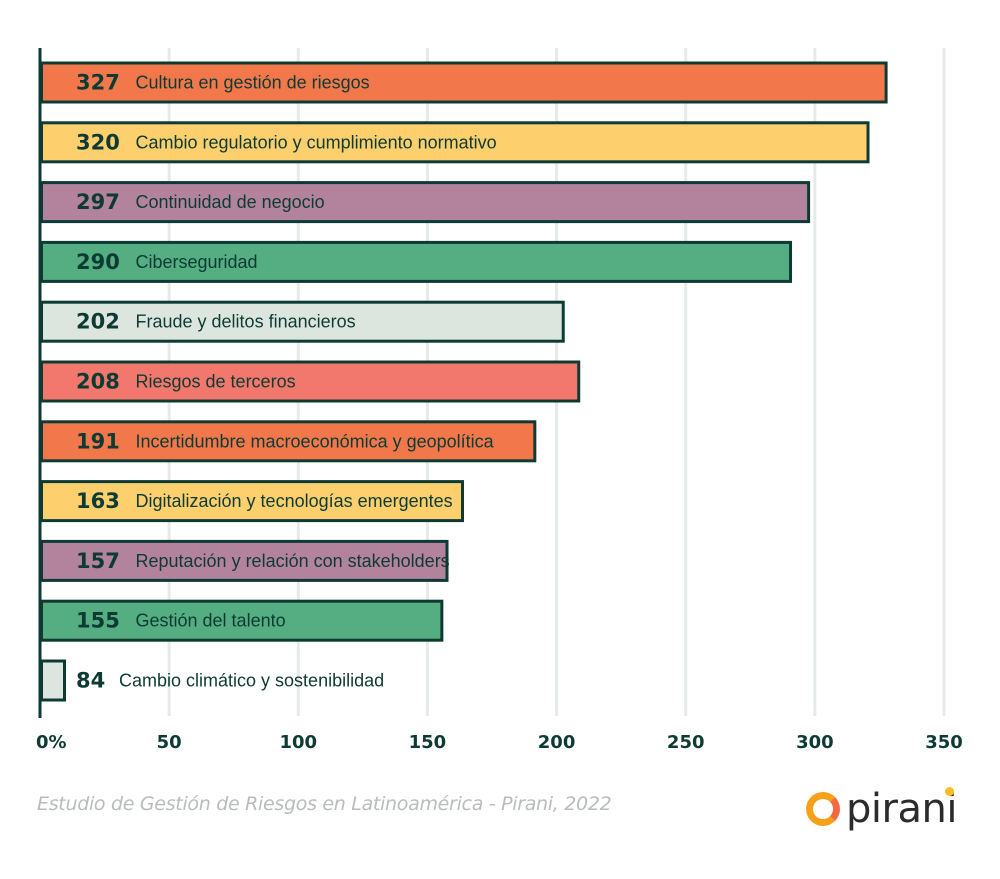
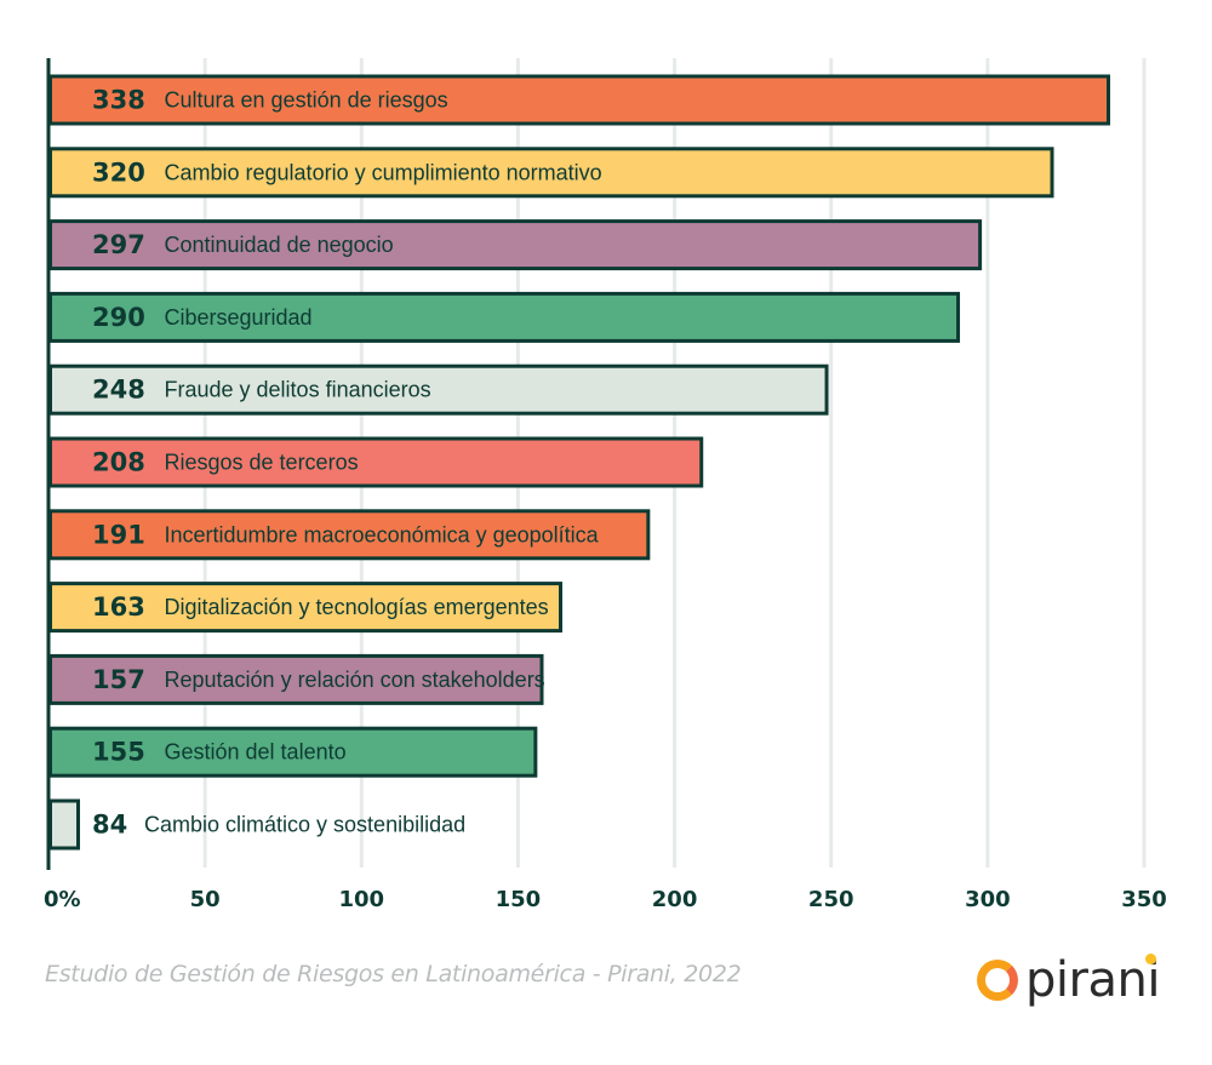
Cultura en gestión de riesgos: 327 -> 338
Fraude y delitos financieros: 202 -> 248
